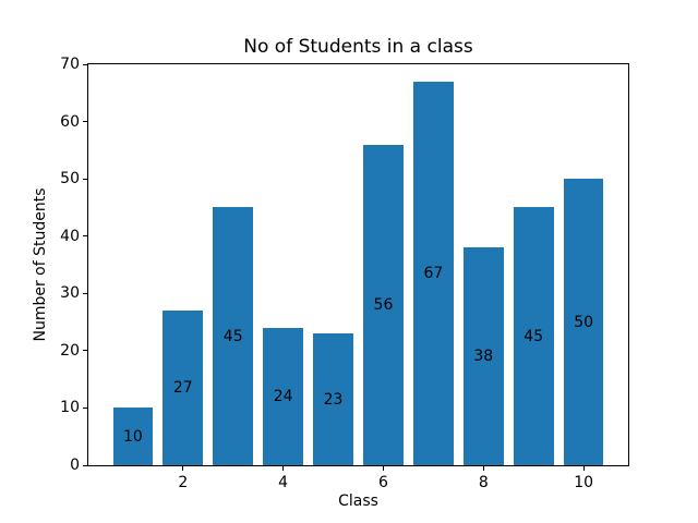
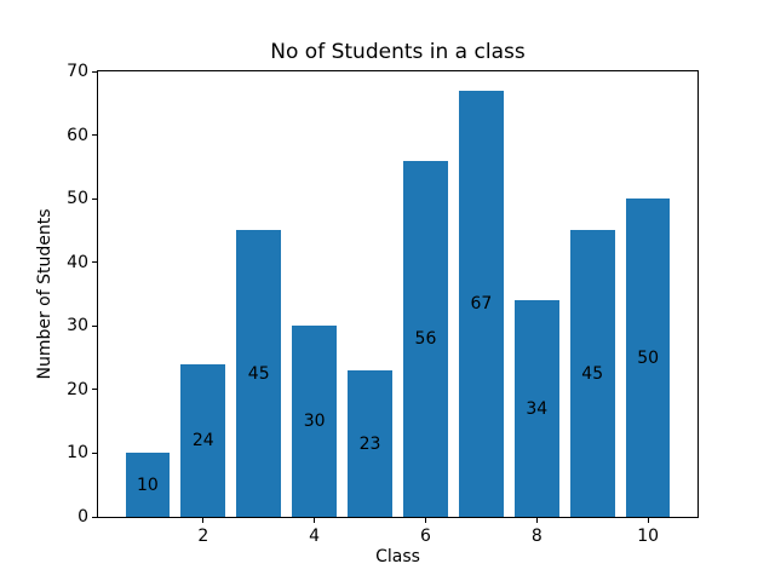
2: 27 -> 24
4: 24 -> 30
8: 38 -> 34
